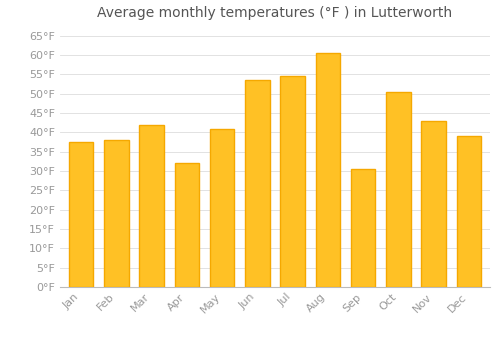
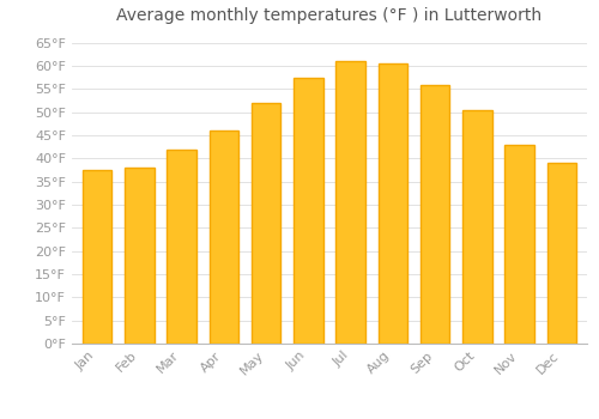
Apr: 32.0°F -> 46.0°F
May: 41.0°F -> 52.0°F
Jun: 53.5°F -> 57.5°F
Jul: 54.5°F -> 61.0°F
Sep: 30.5°F -> 56.0°F
